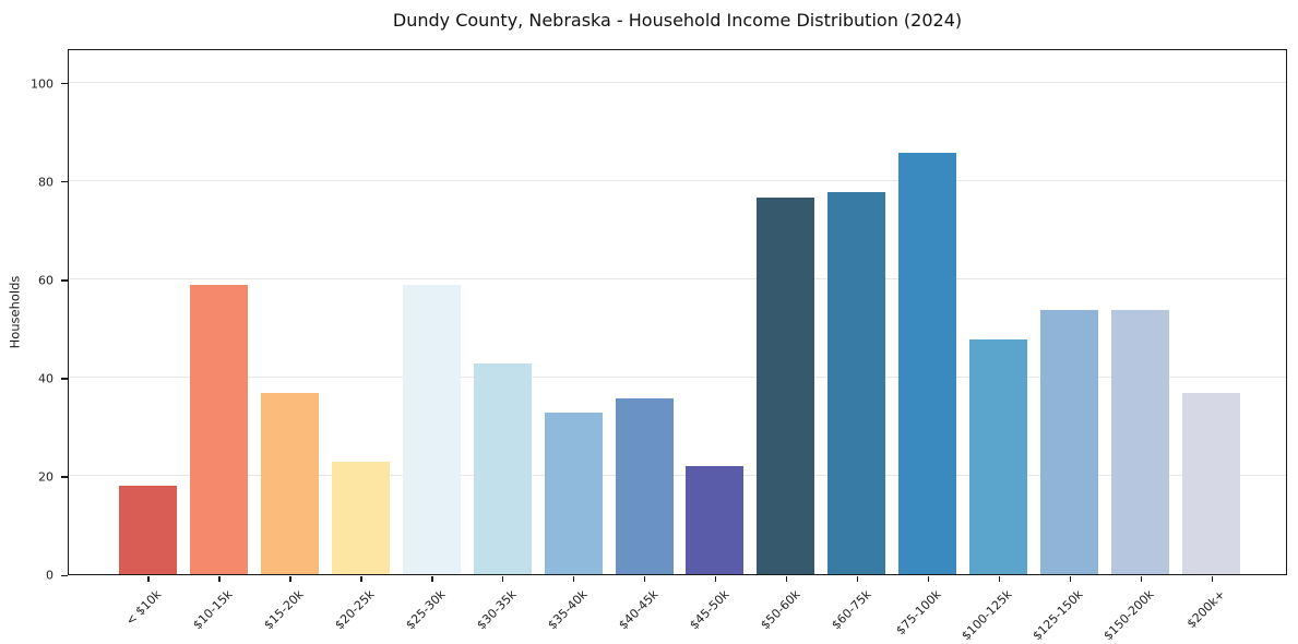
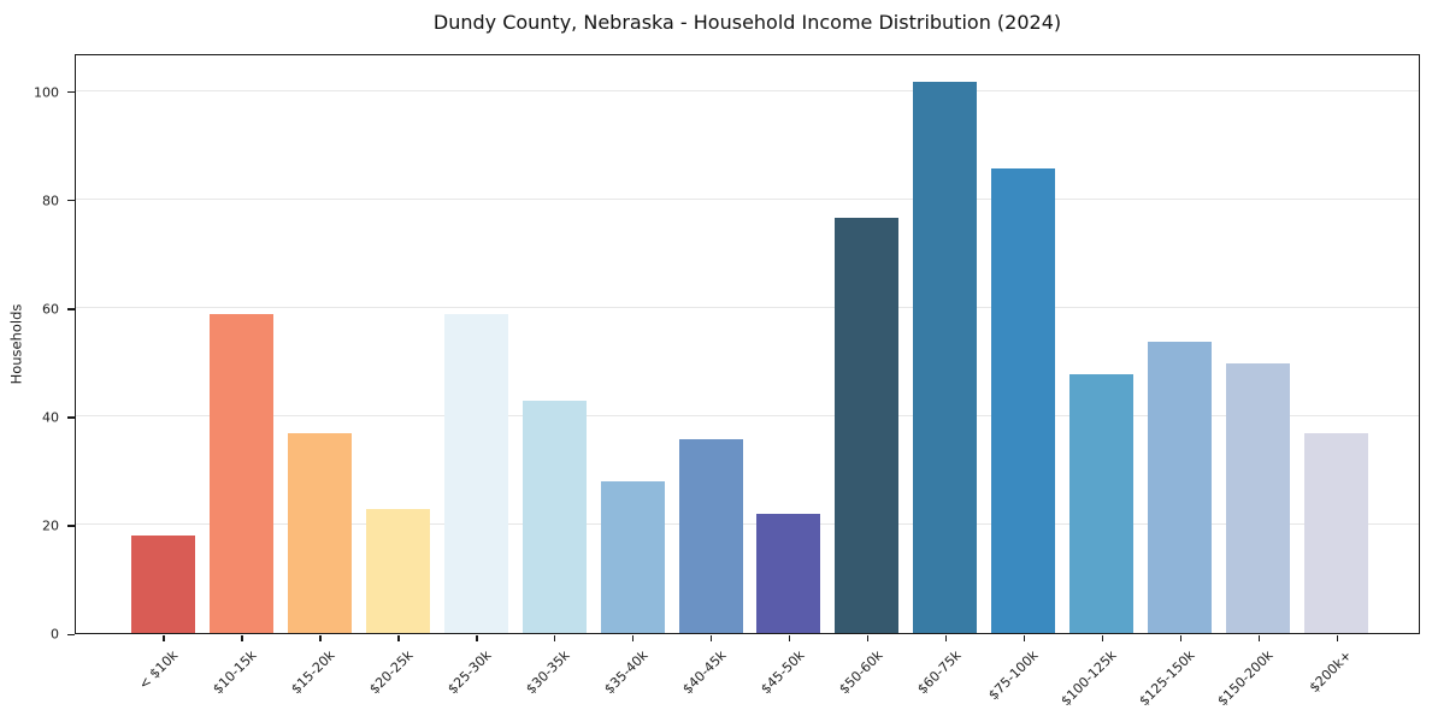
$35-40k: 33 -> 28
$60-75k: 78 -> 102
$150-200k: 54 -> 50
